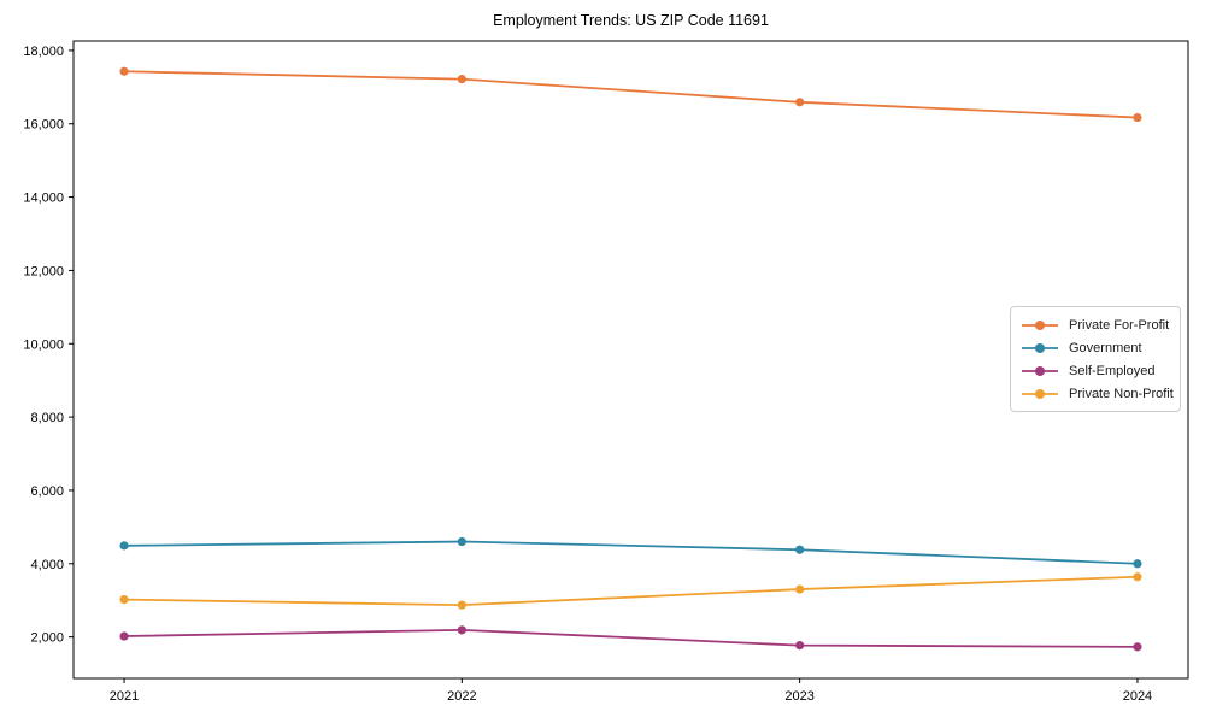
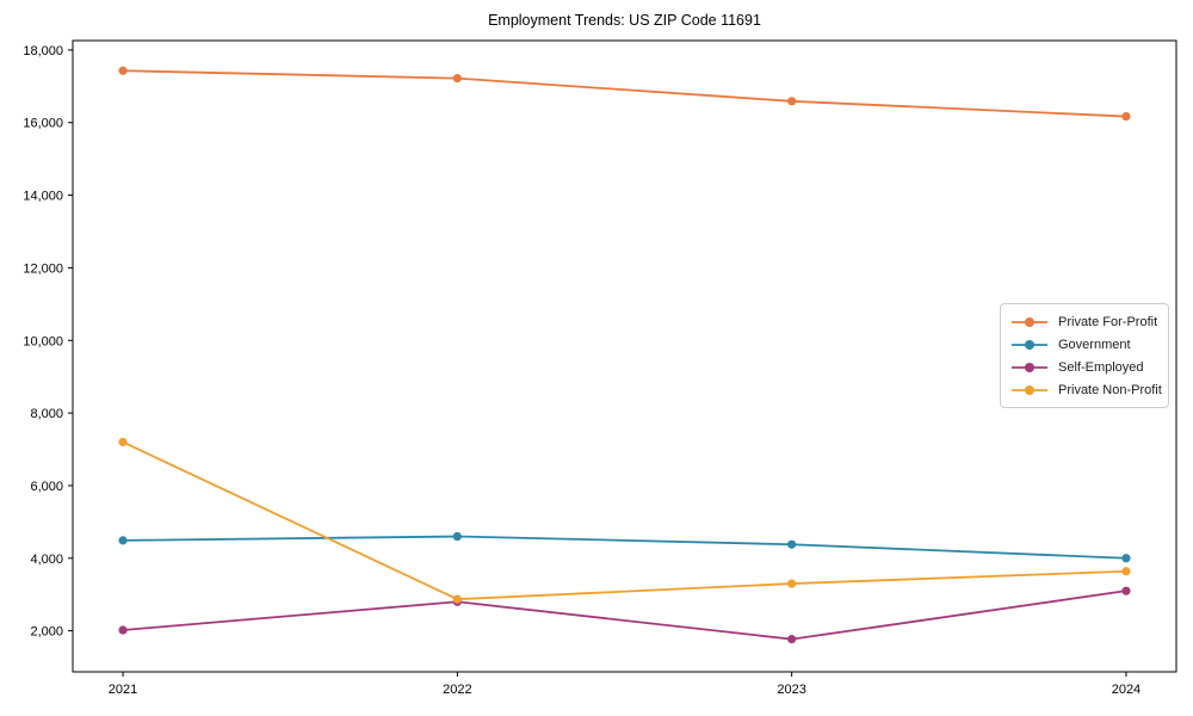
Private Non-Profit/2021: 3000 -> 7200
Self-Employed/2022: 2200 -> 2800
Self-Employed/2024: 1700 -> 3100
